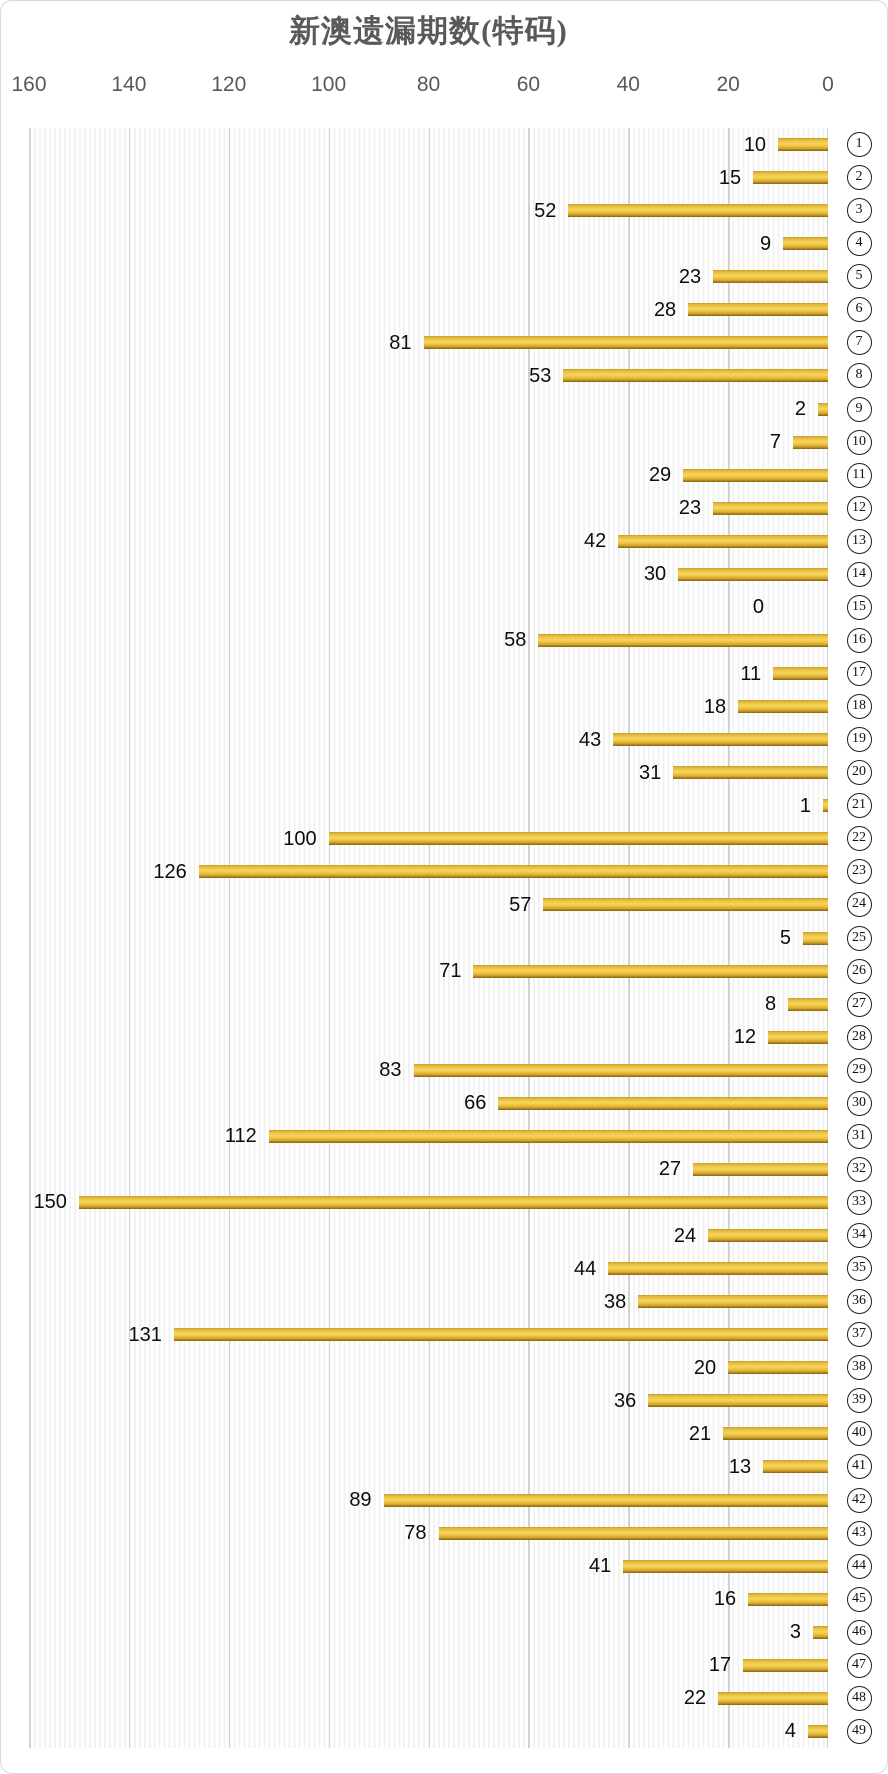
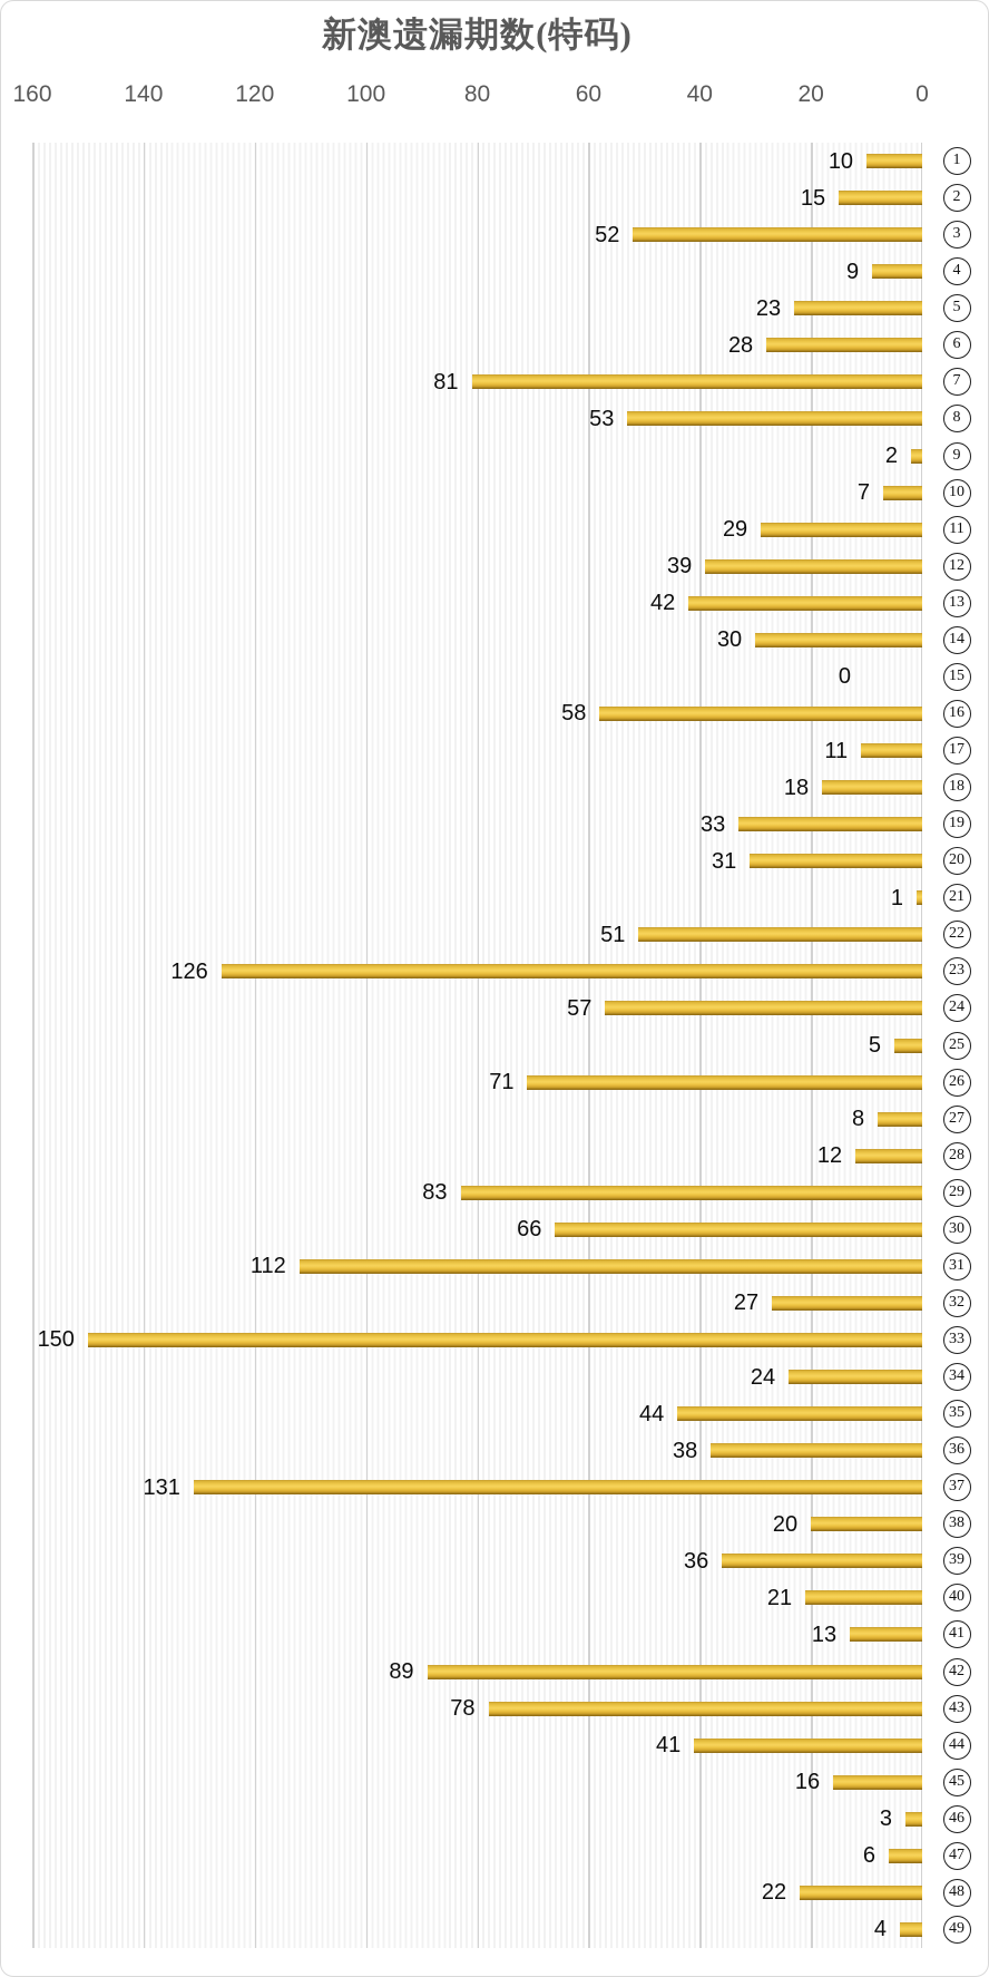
12: 23 -> 39
19: 43 -> 33
22: 100 -> 51
47: 17 -> 6
